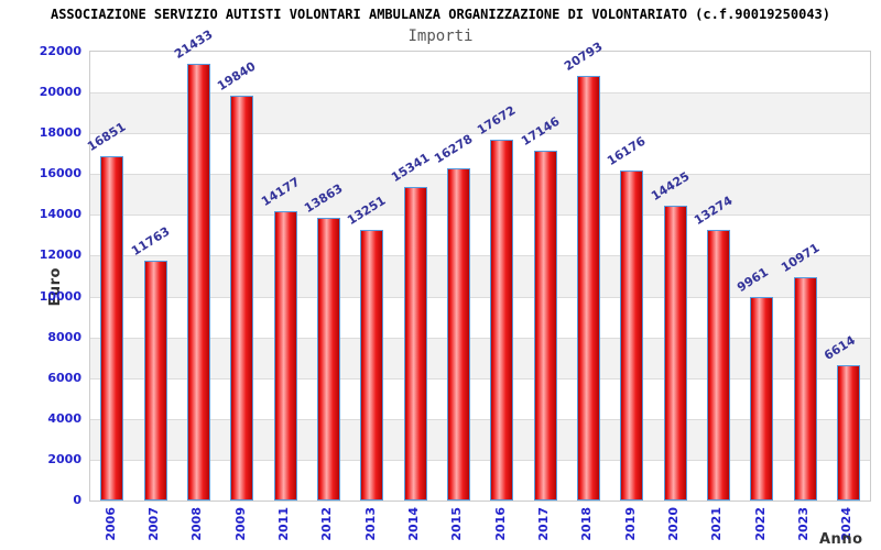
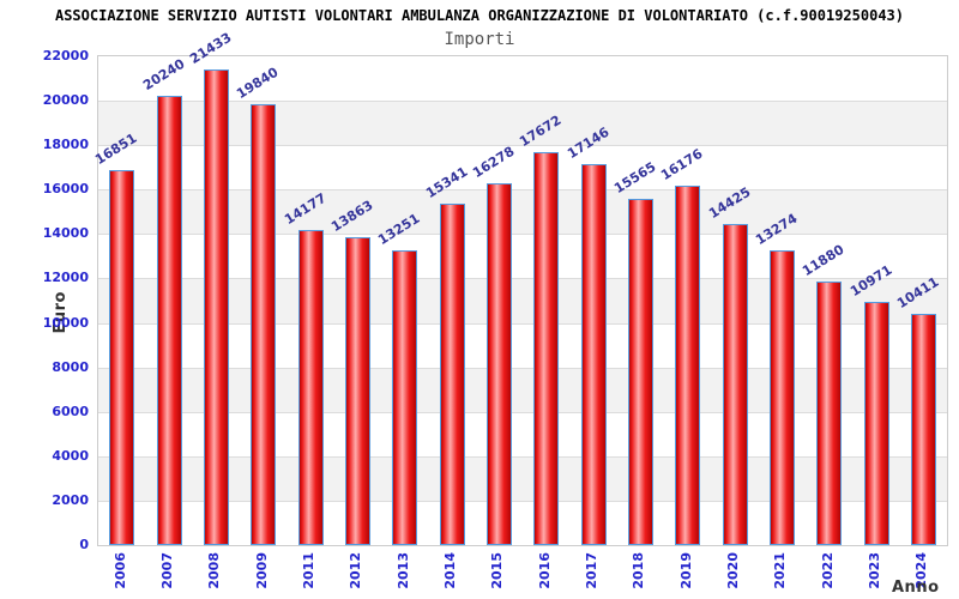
2007: 11763 -> 20240
2018: 20793 -> 15565
2022: 9961 -> 11880
2024: 6614 -> 10411
